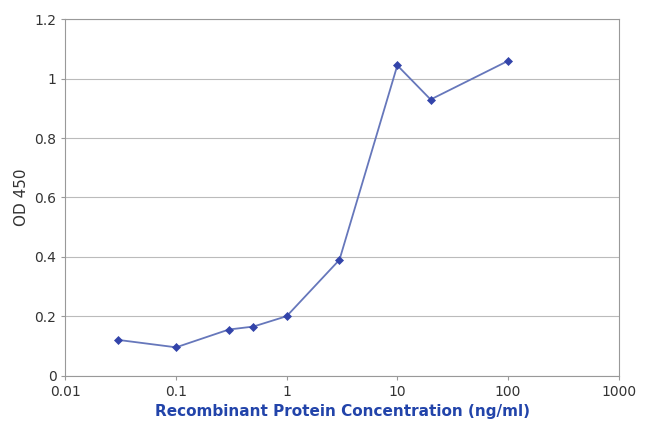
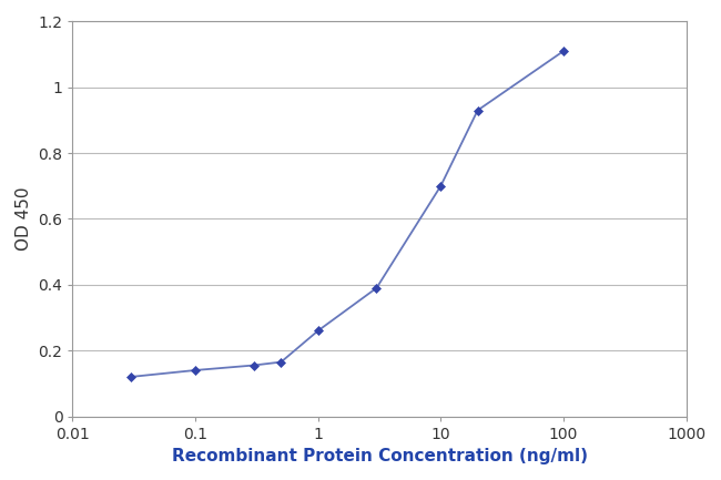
0.1: 0.095 -> 0.140
1: 0.200 -> 0.260
10: 1.045 -> 0.700
100: 1.060 -> 1.110
